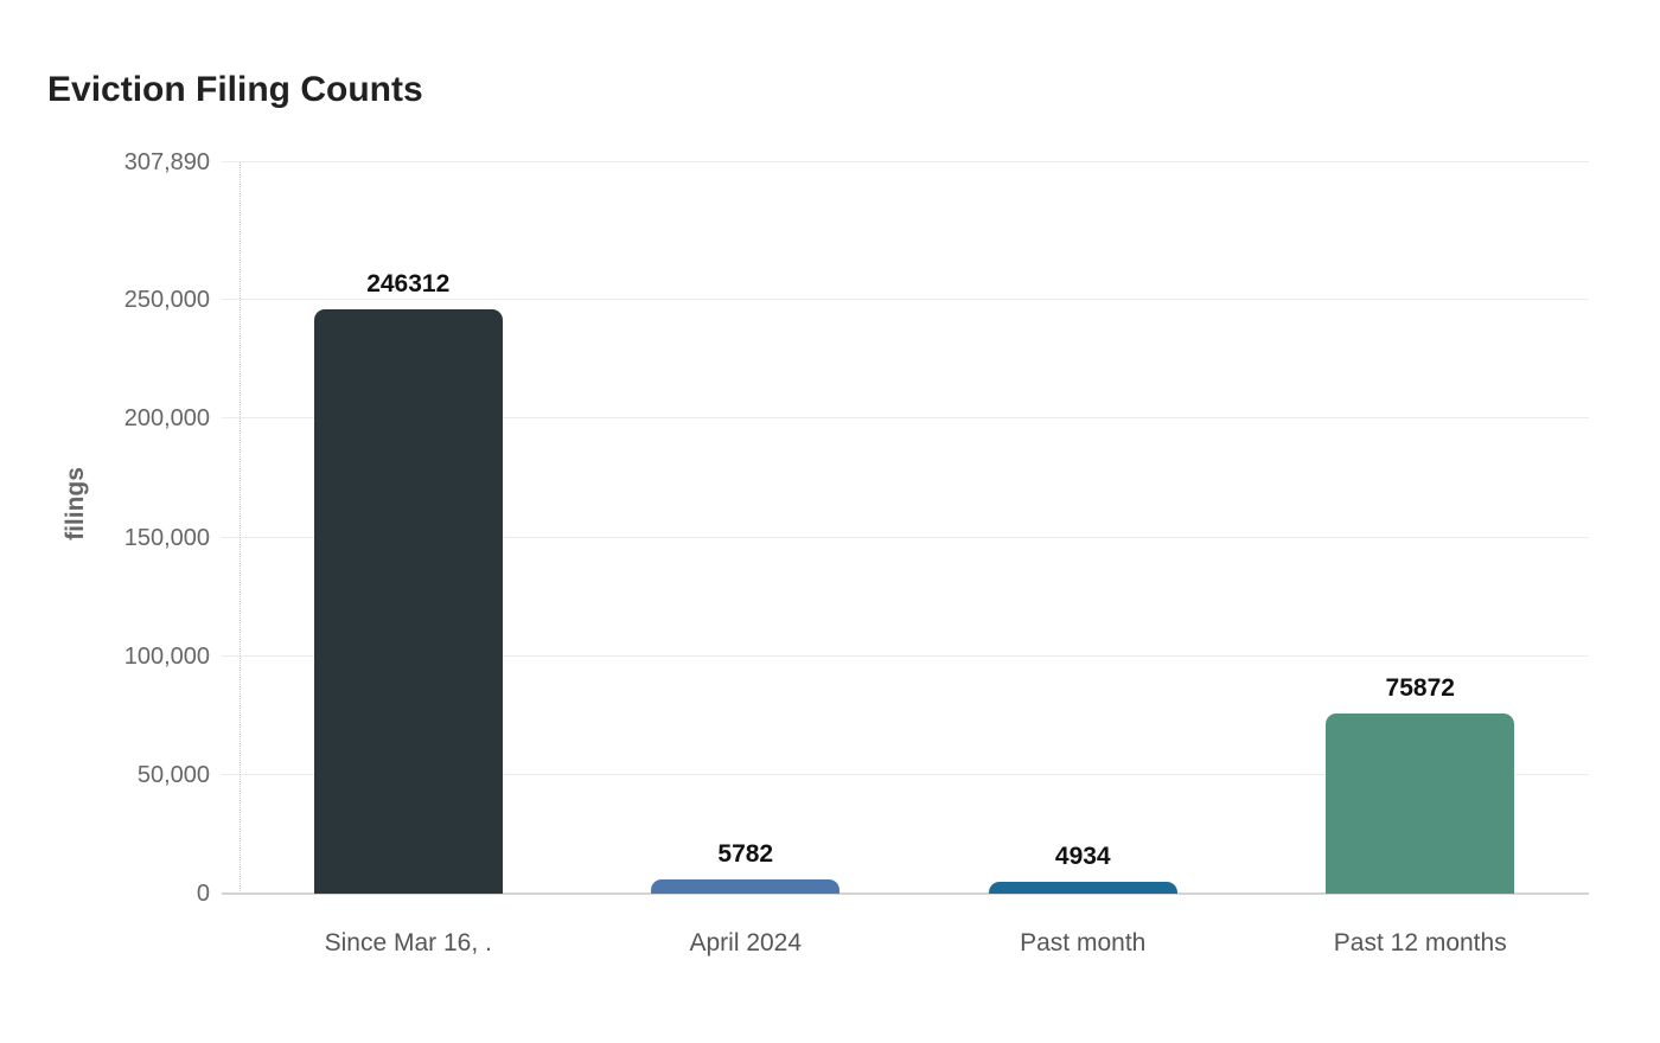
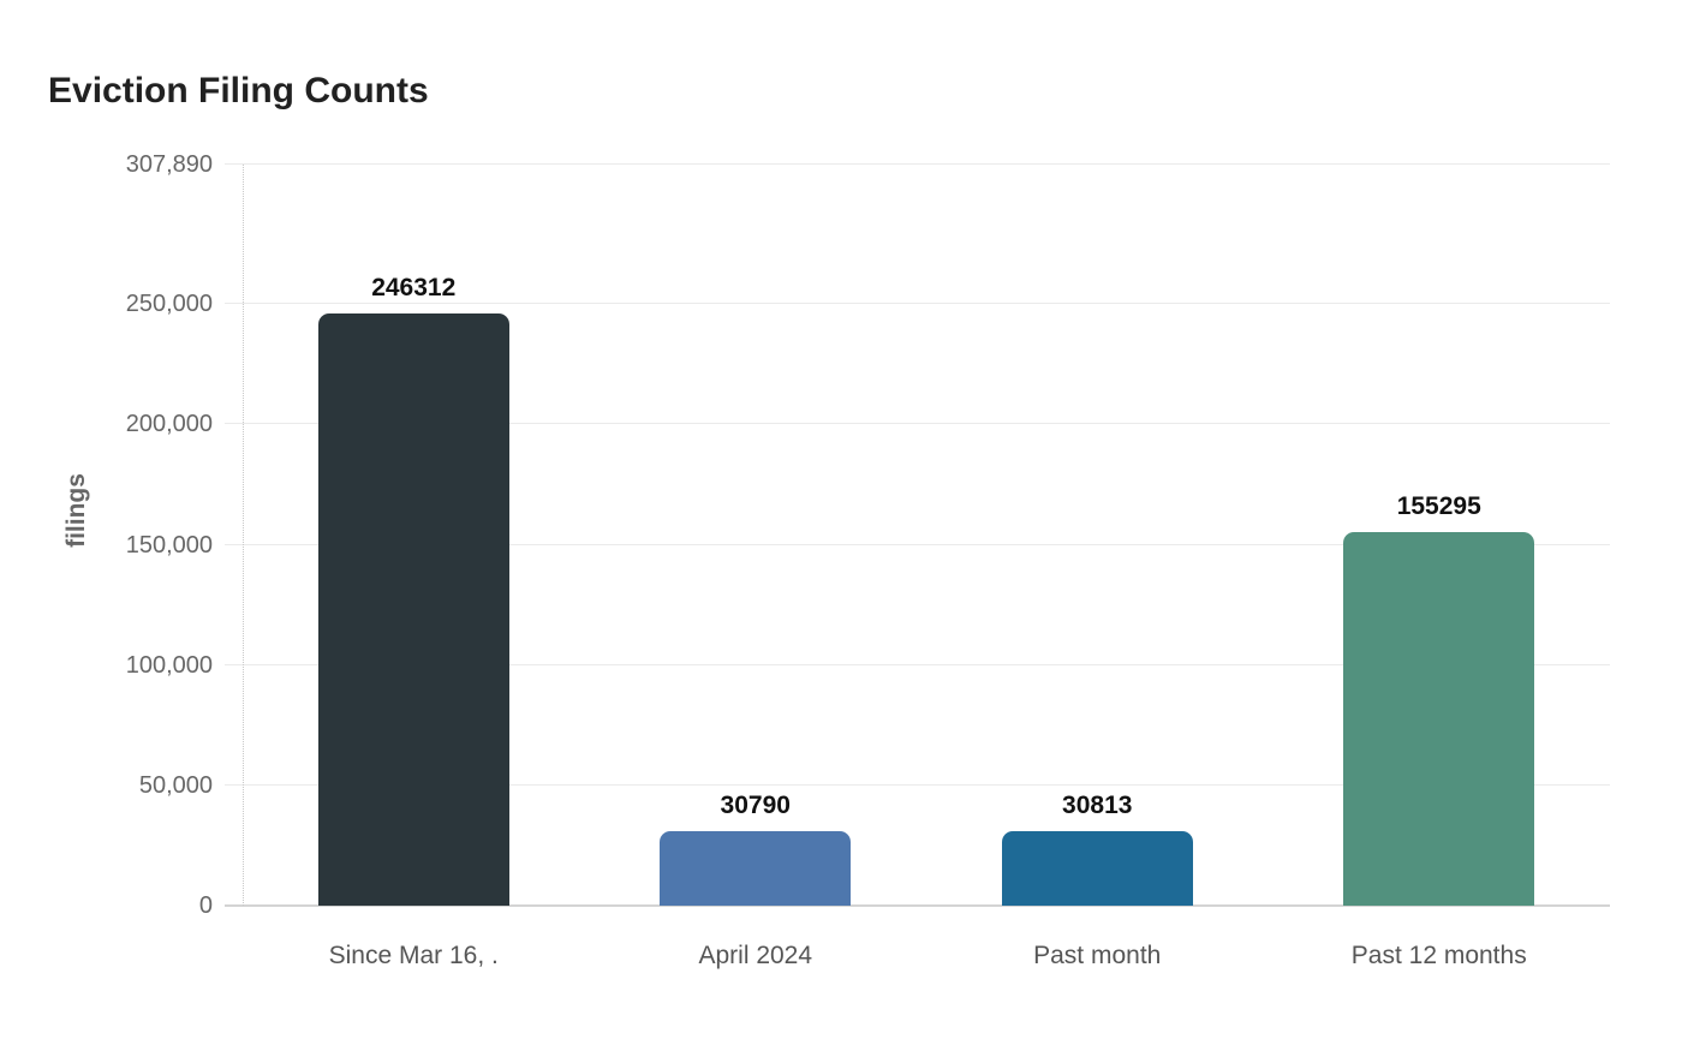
April 2024: 5782 -> 30790
Past month: 4934 -> 30813
Past 12 months: 75872 -> 155295
